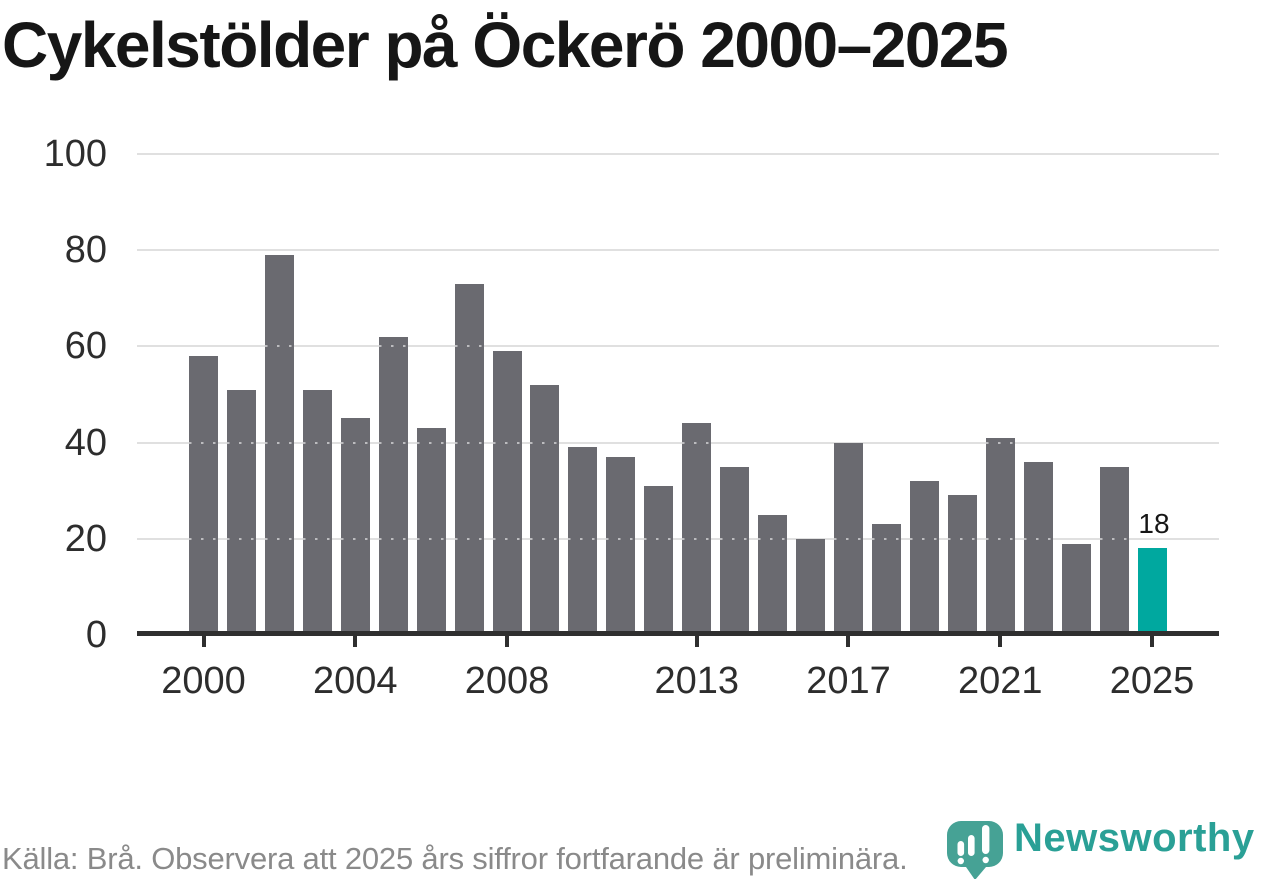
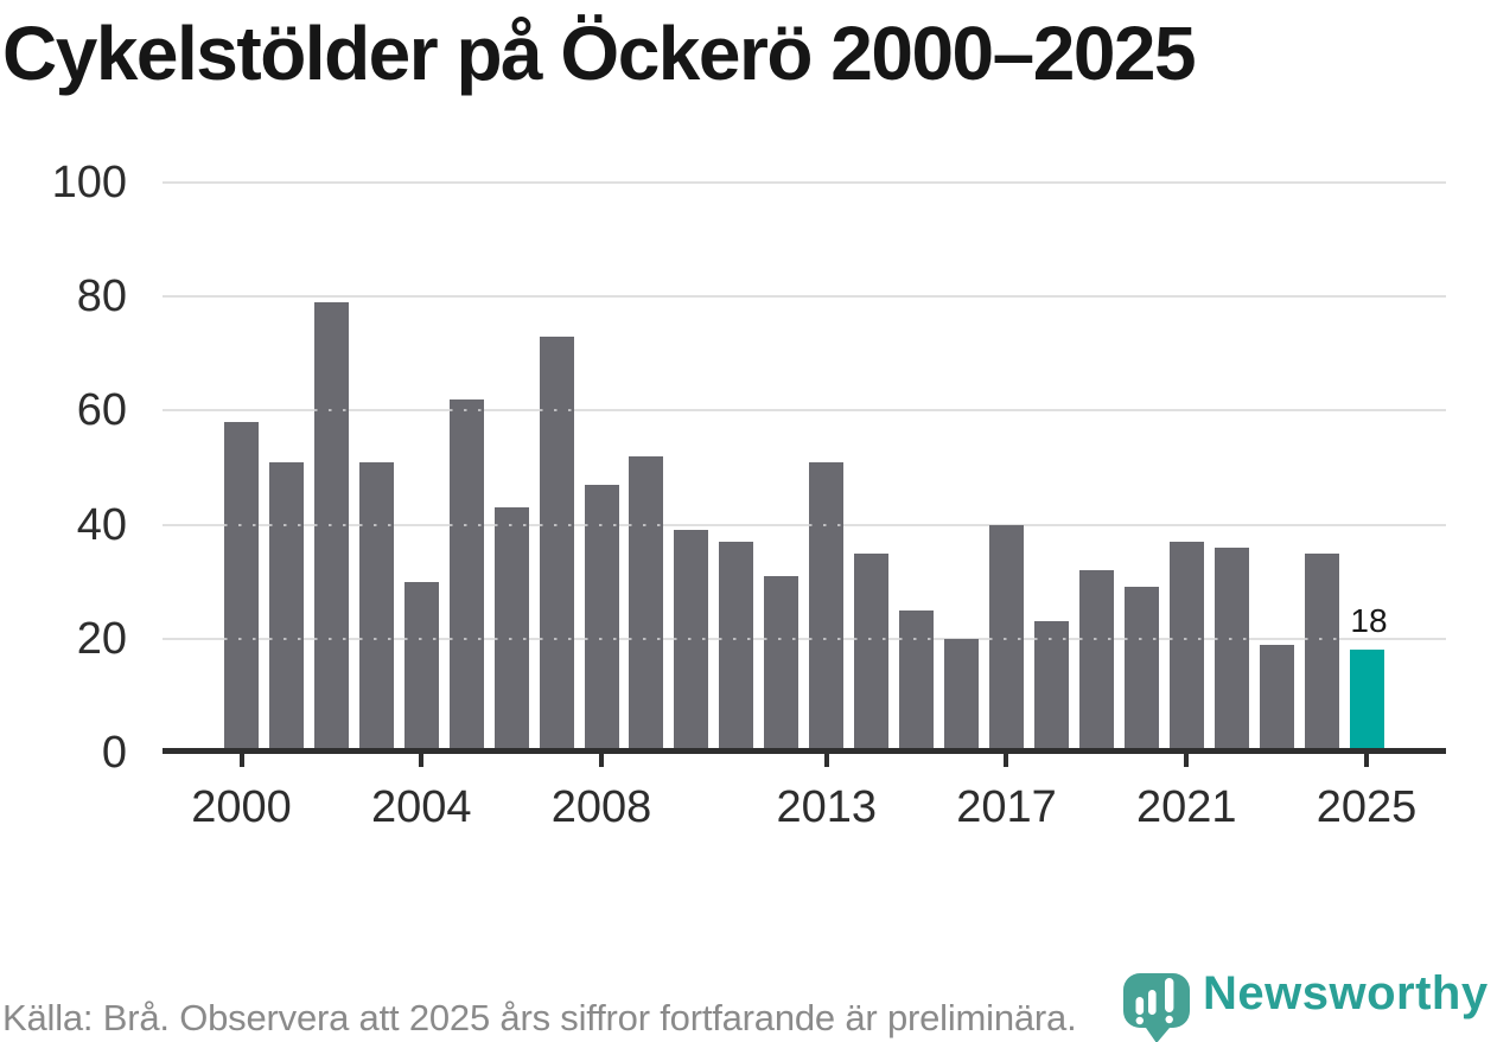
2004: 45 -> 30
2008: 59 -> 47
2013: 44 -> 51
2021: 41 -> 37
